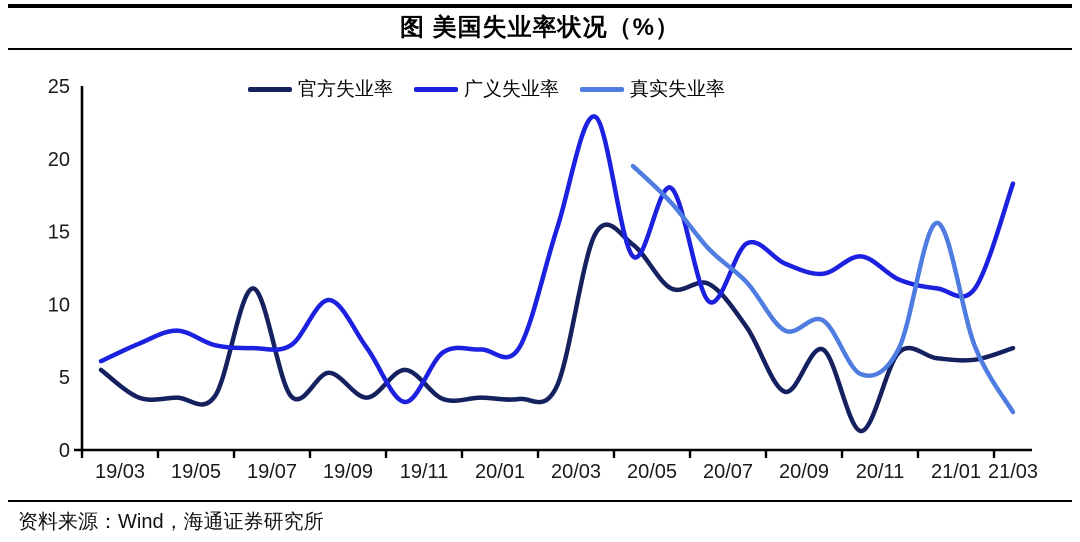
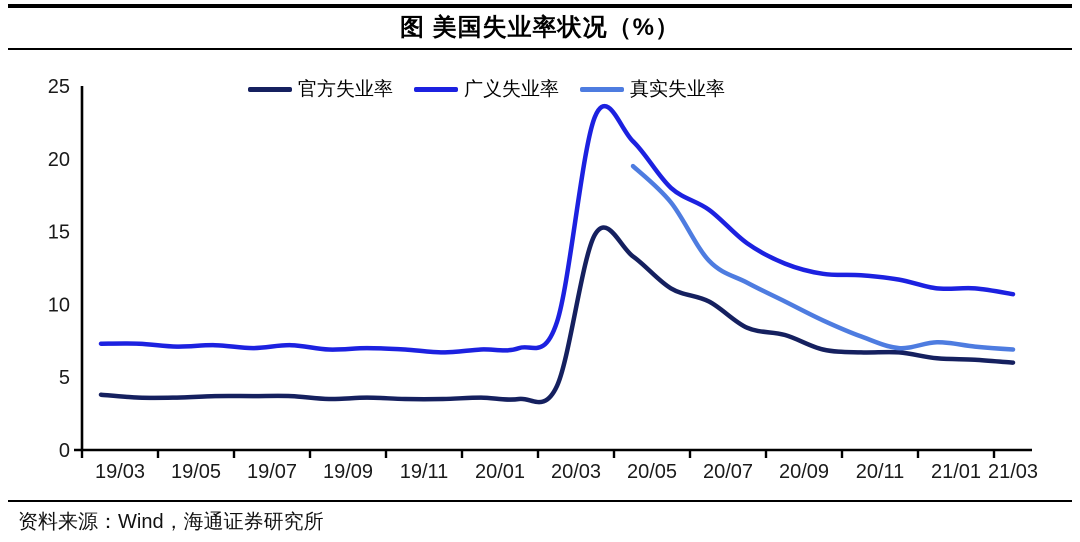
官方失业率/19/03: 5.5 -> 3.8
广义失业率/19/03: 6.1 -> 7.3
广义失业率/19/05: 8.2 -> 7.1
官方失业率/19/07: 11.1 -> 3.7
官方失业率/19/09: 5.3 -> 3.5
广义失业率/19/09: 10.3 -> 6.9
官方失业率/19/11: 5.5 -> 3.5
广义失业率/19/11: 3.3 -> 6.9
广义失业率/20/03: 15.2 -> 8.8
官方失业率/20/05: 14.1 -> 13.3
广义失业率/20/05: 13.3 -> 21.2
官方失业率/20/07: 11.4 -> 10.2
广义失业率/20/07: 10.2 -> 16.5
真实失业率/20/07: 13.8 -> 13.0
官方失业率/20/09: 4.0 -> 7.9
真实失业率/20/09: 8.2 -> 10.2
官方失业率/20/11: 1.3 -> 6.7
广义失业率/20/11: 13.3 -> 12.0
真实失业率/20/11: 5.2 -> 7.8
真实失业率/21/01: 15.6 -> 7.4
官方失业率/21/03: 7.0 -> 6.0
广义失业率/21/03: 18.3 -> 10.7
真实失业率/21/03: 2.6 -> 6.9
